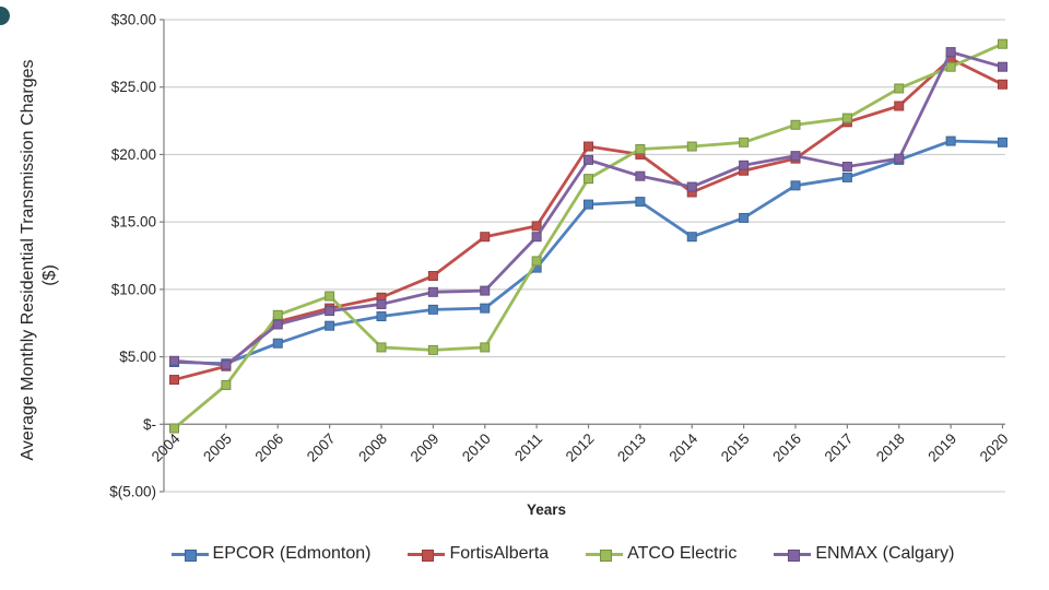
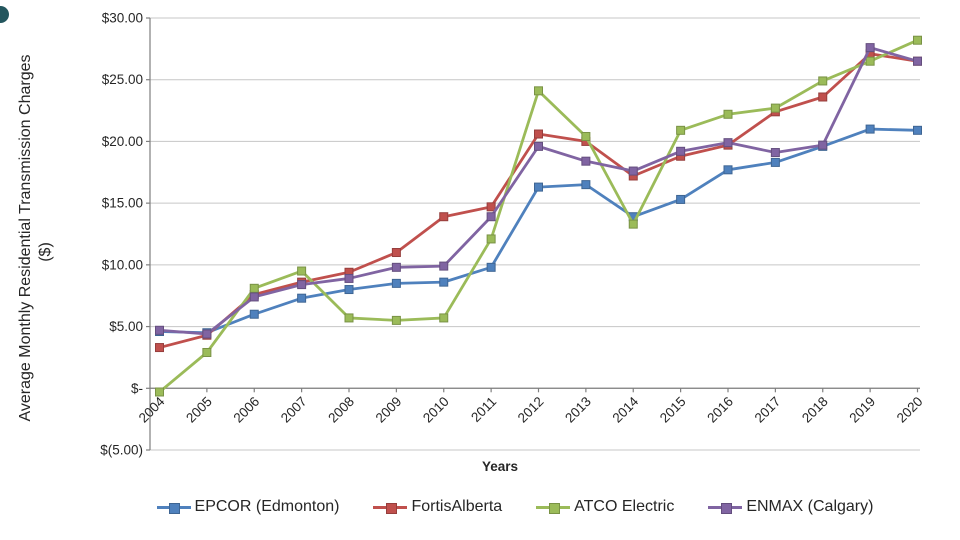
EPCOR (Edmonton)/2011: $11.6 -> $9.8
ATCO Electric/2012: $18.2 -> $24.1
ATCO Electric/2014: $20.6 -> $13.3
FortisAlberta/2020: $25.2 -> $26.5
